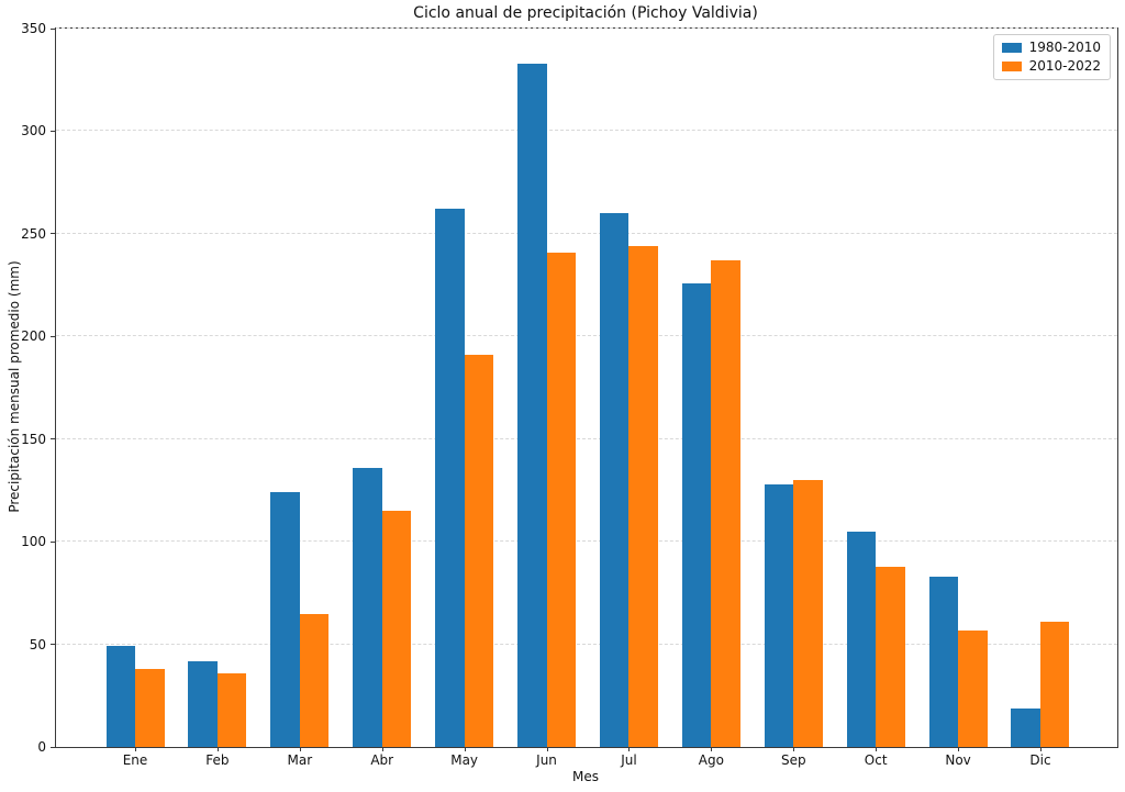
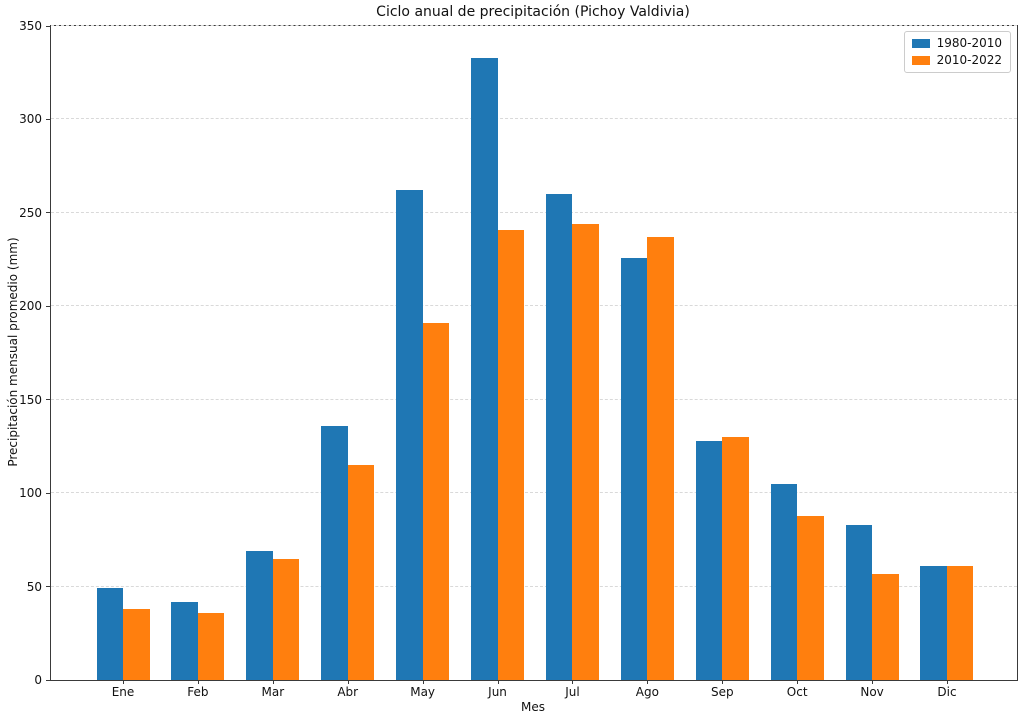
1980-2010/Mar: 124 -> 69
1980-2010/Dic: 19 -> 61
